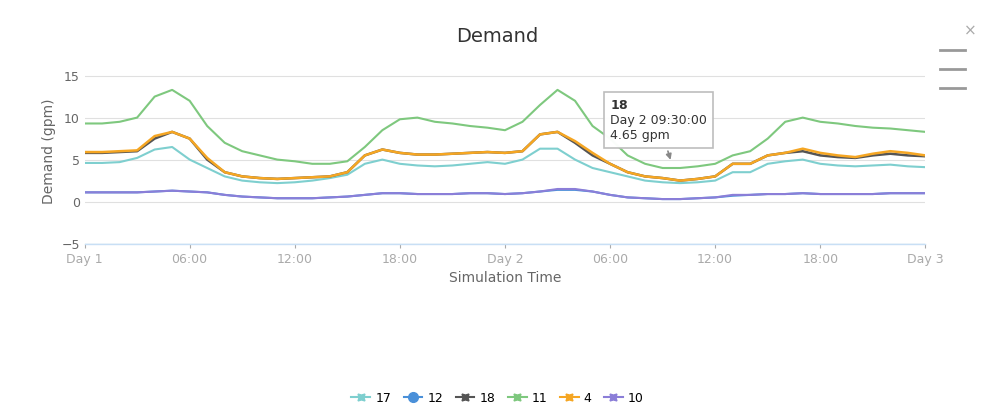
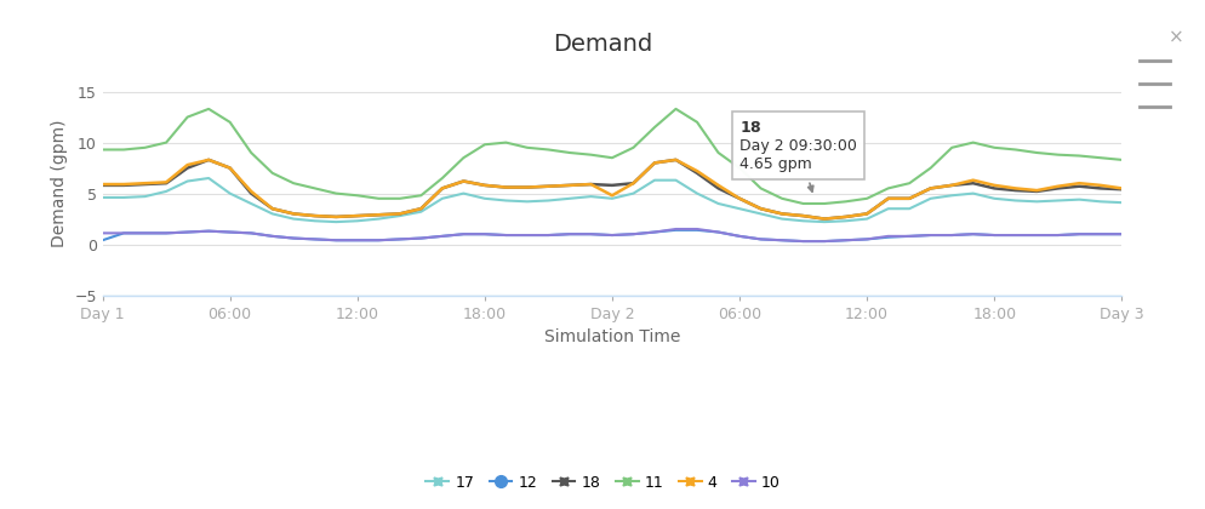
12/Day 1: 1.1 -> 0.4
4/Day 2: 5.8 -> 4.8
